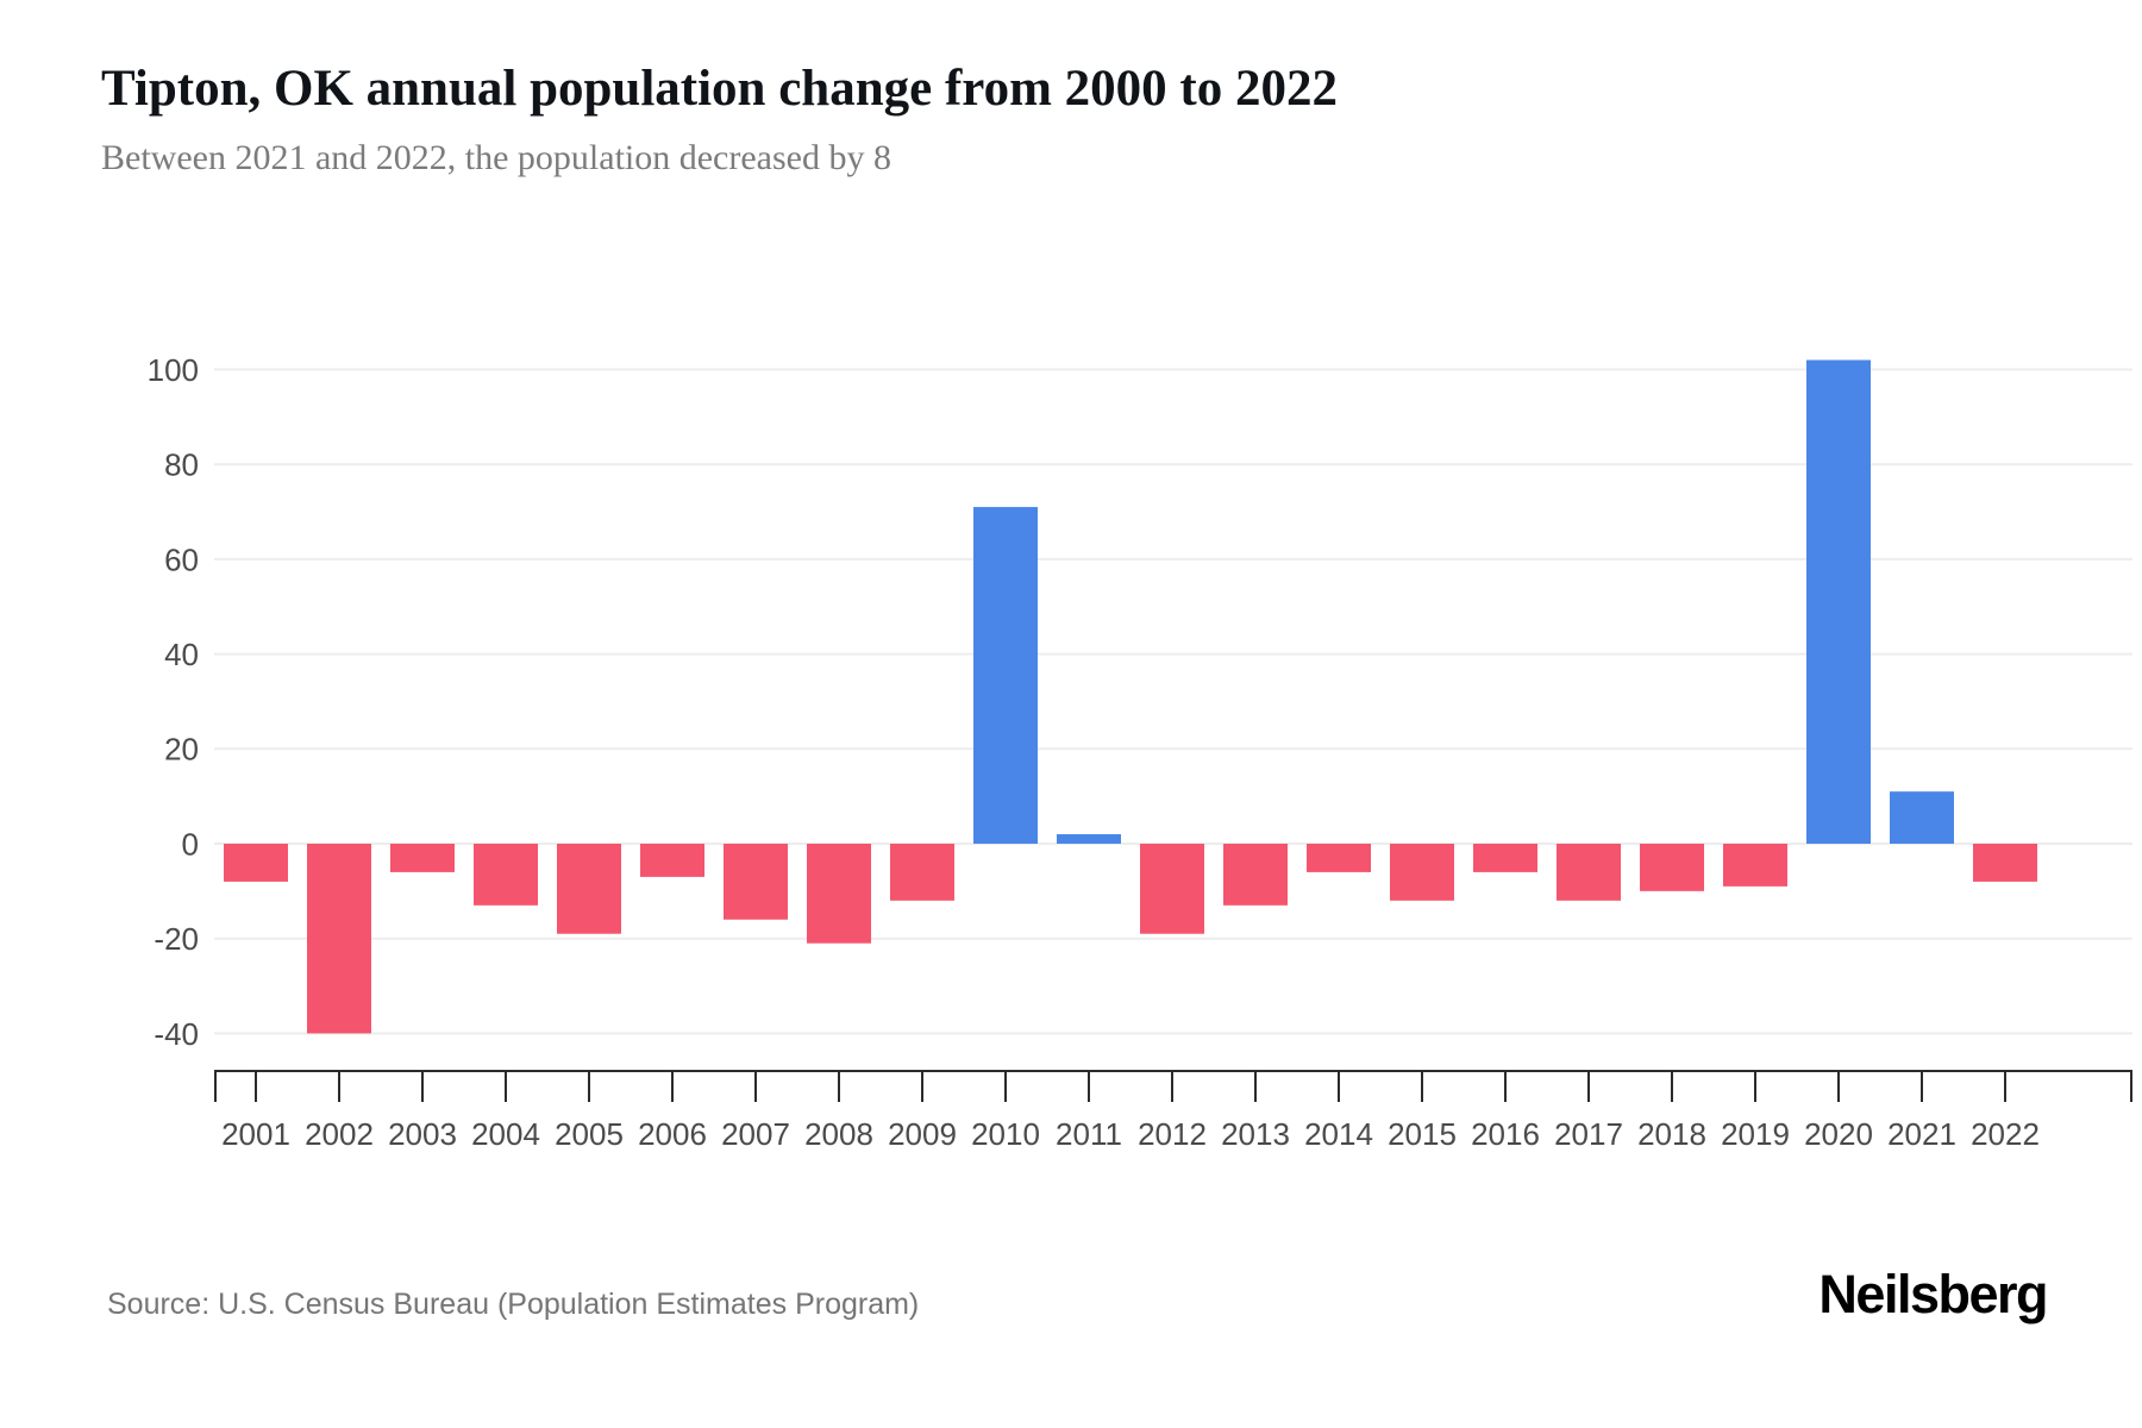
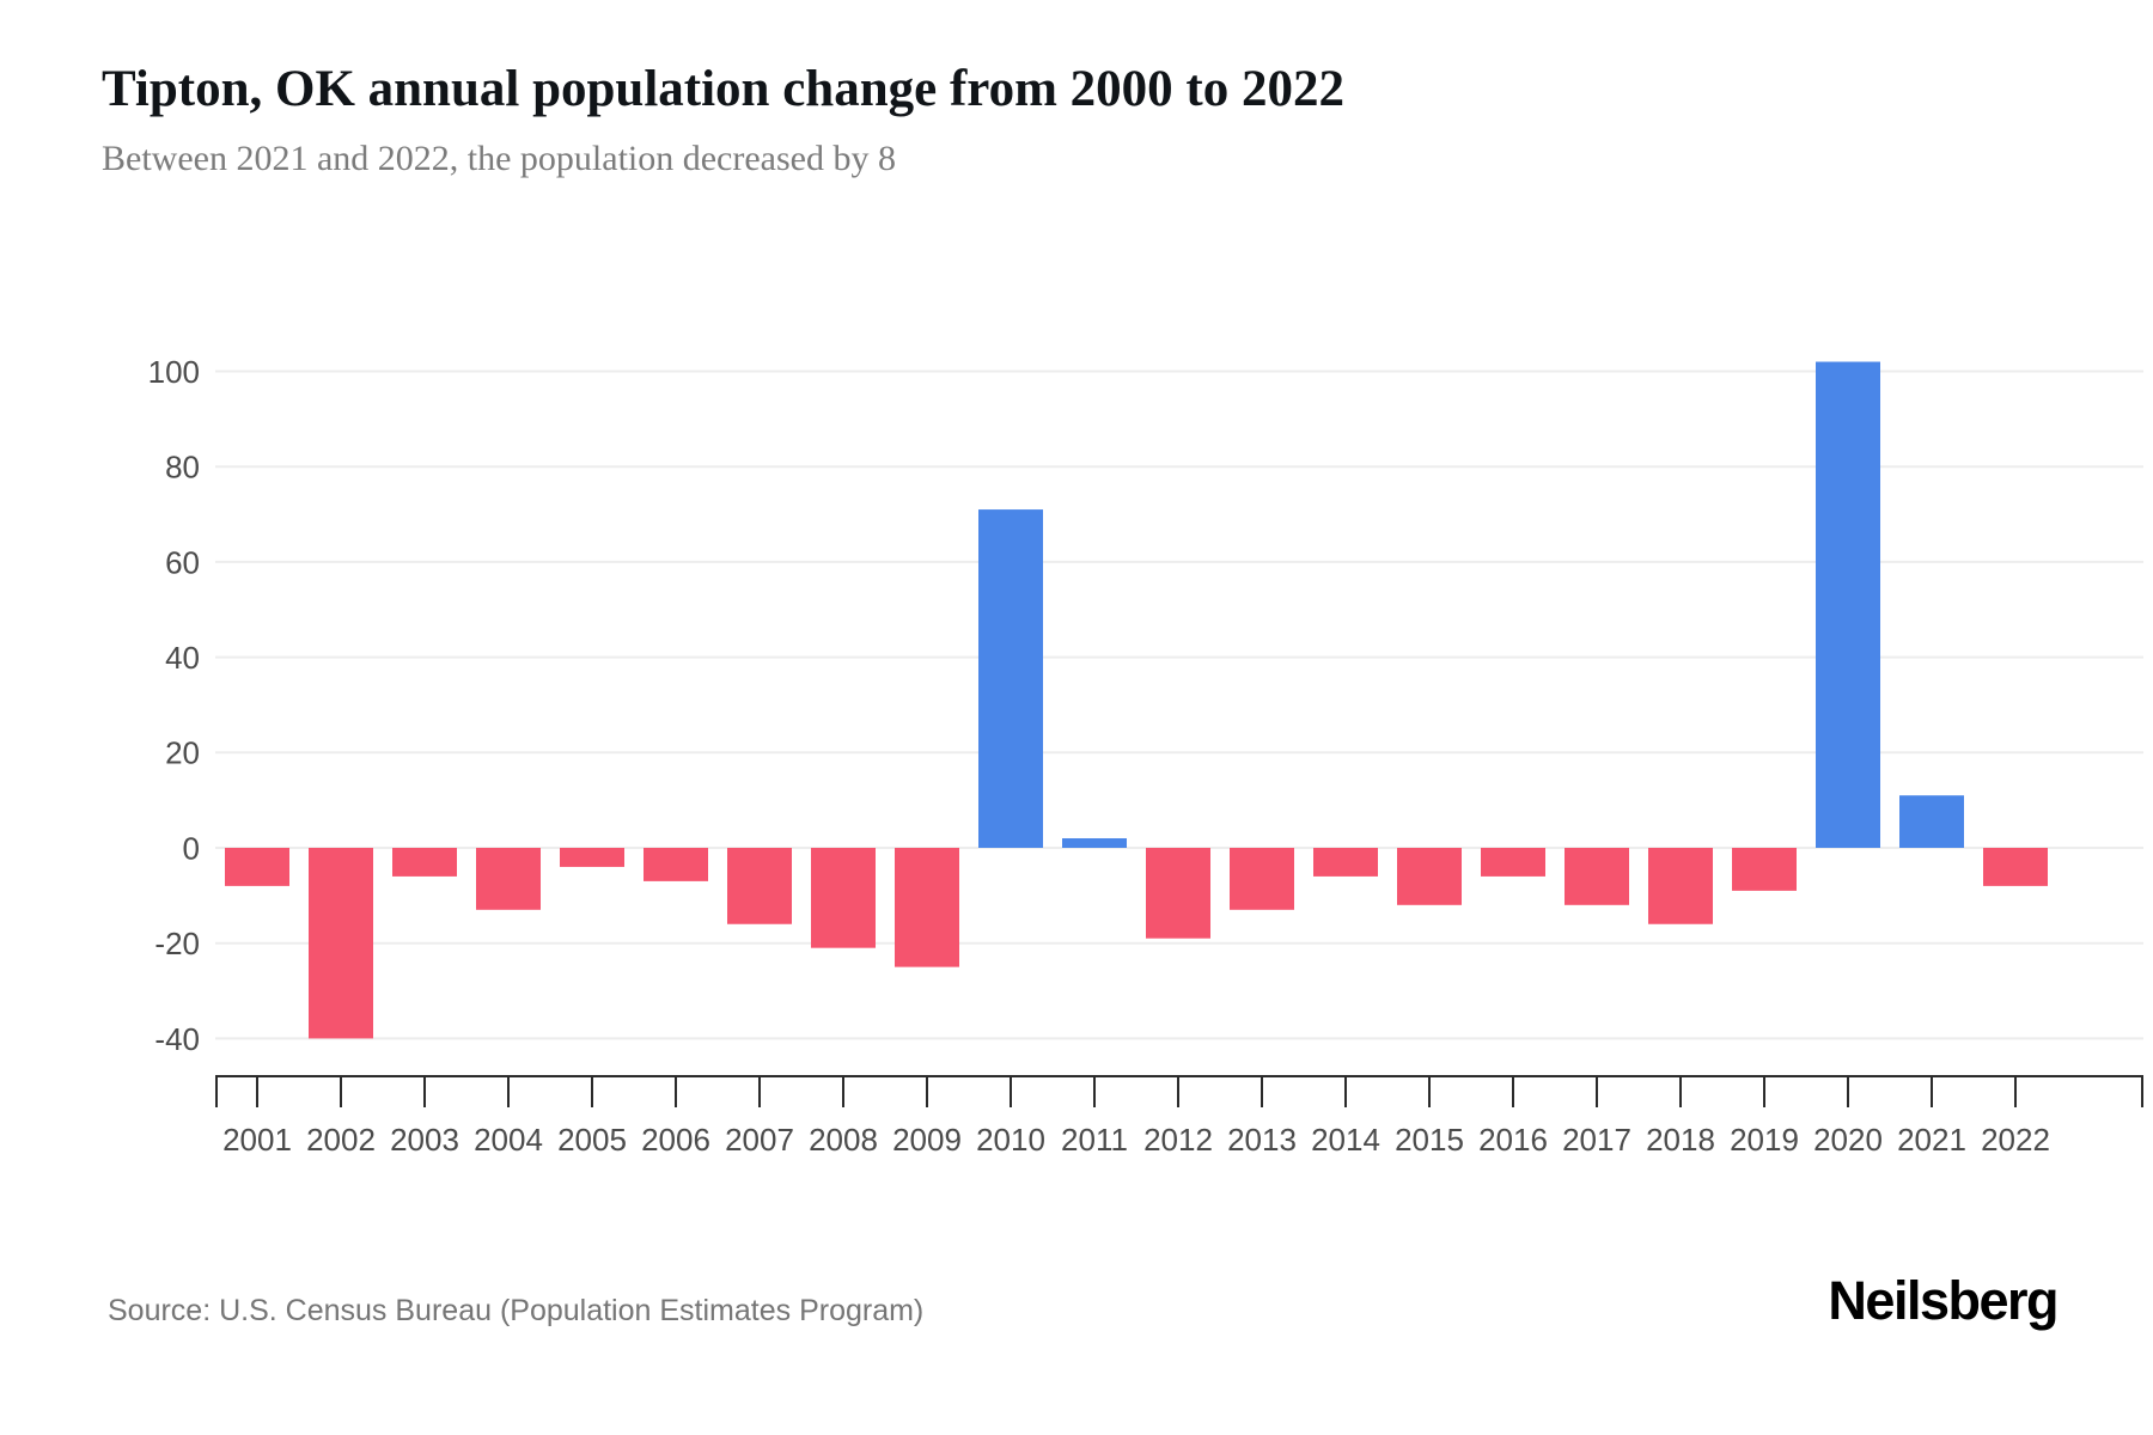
2005: -19 -> -4
2009: -12 -> -25
2018: -10 -> -16
